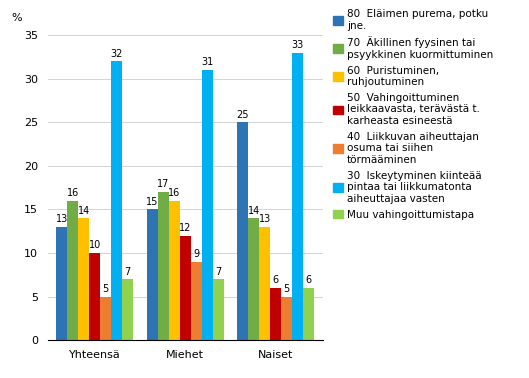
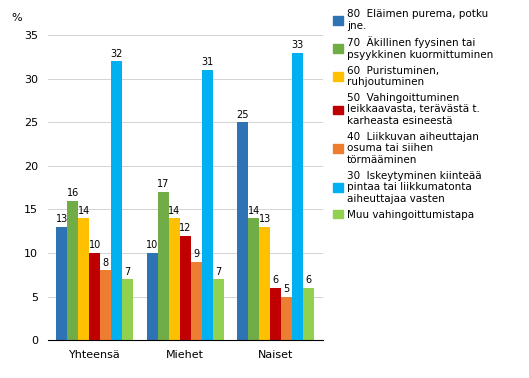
40 Liikkuvan aiheuttajan osuma tai siihen törmääminen/Yhteensä: 5 -> 8
80 Eläimen purema, potku jne./Miehet: 15 -> 10
60 Puristuminen, ruhjoutuminen/Miehet: 16 -> 14
